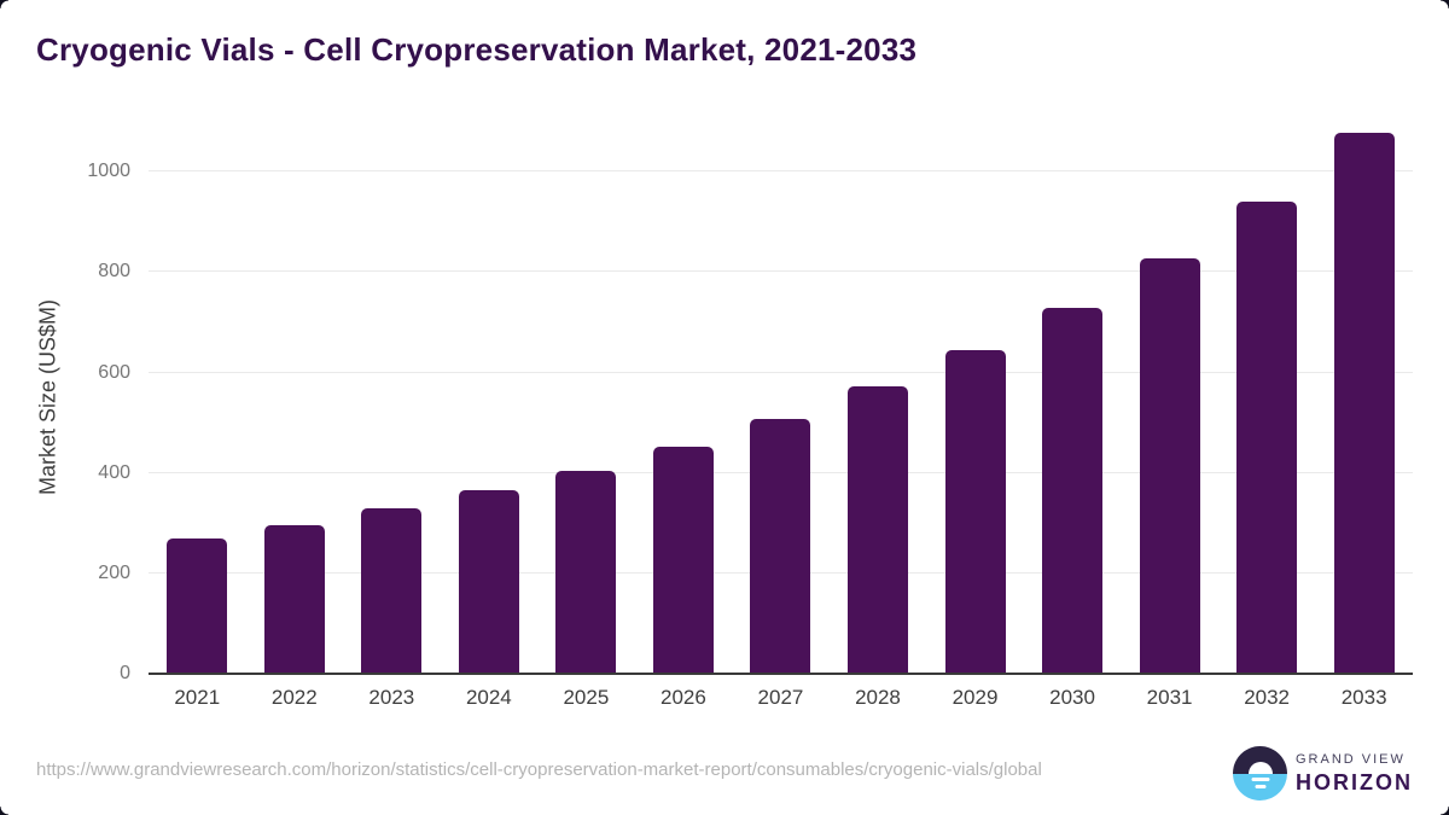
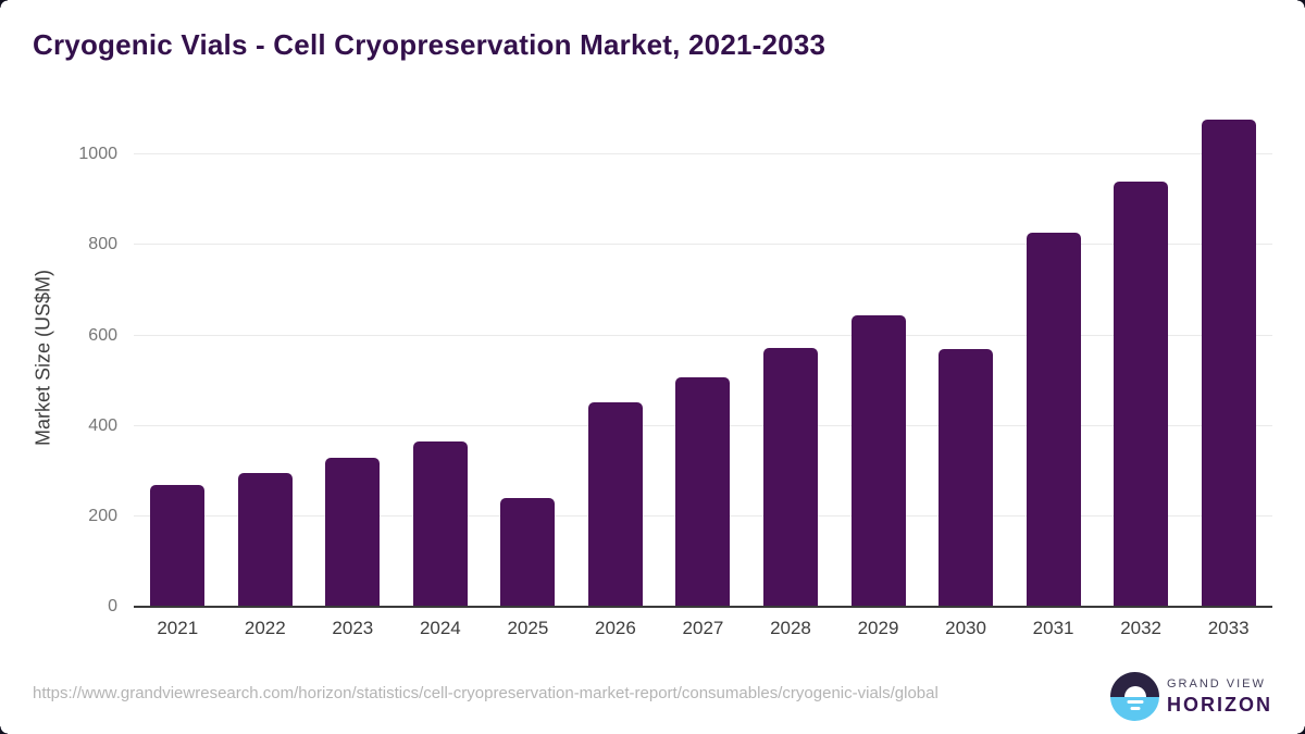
2025: 400 -> 240
2030: 730 -> 570
